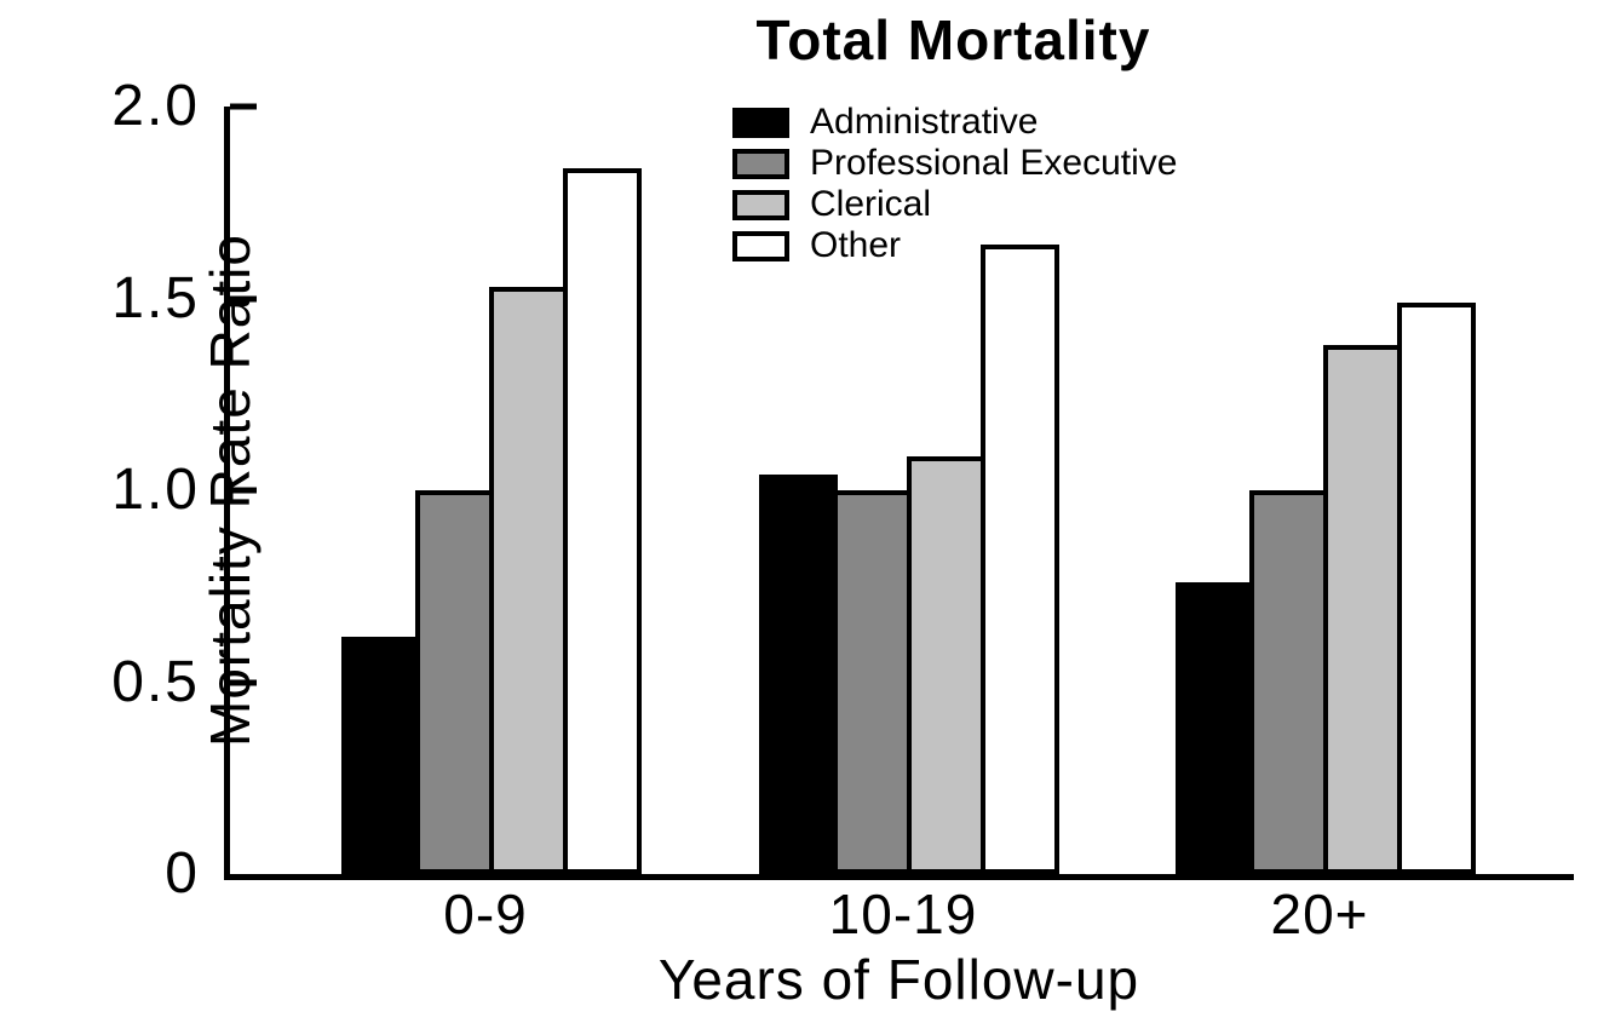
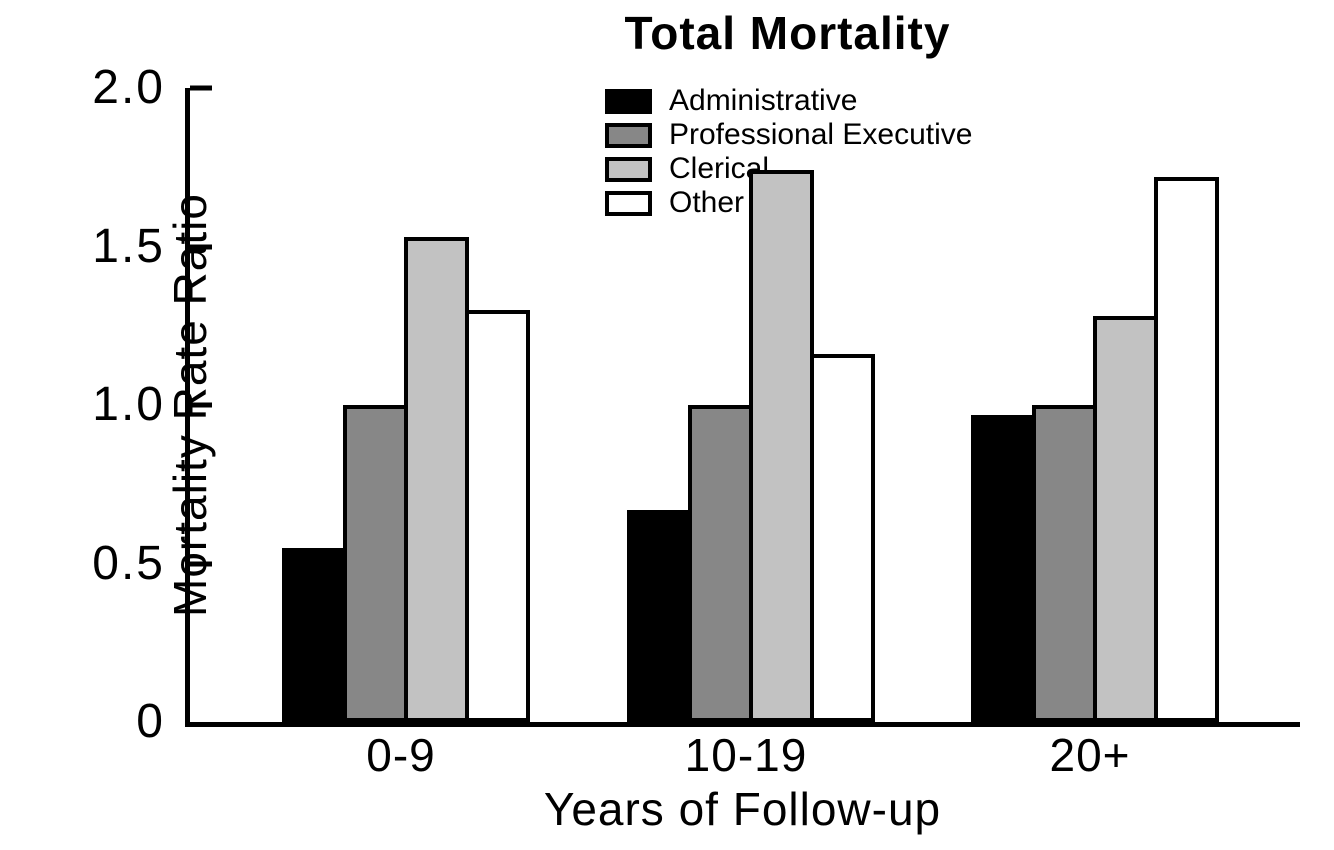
Administrative/0-9: 0.62 -> 0.55
Other/0-9: 1.84 -> 1.30
Administrative/10-19: 1.04 -> 0.67
Clerical/10-19: 1.09 -> 1.74
Other/10-19: 1.64 -> 1.16
Administrative/20+: 0.76 -> 0.97
Clerical/20+: 1.38 -> 1.28
Other/20+: 1.49 -> 1.72
